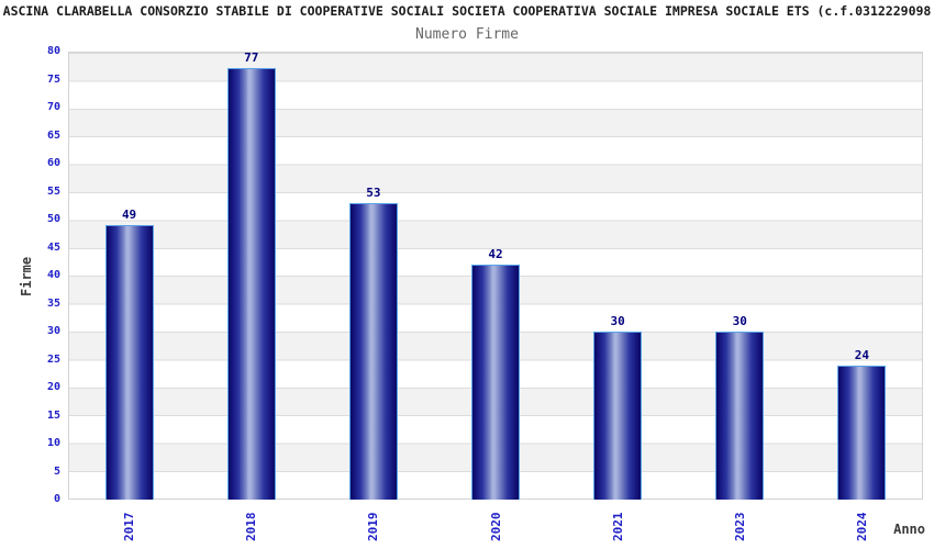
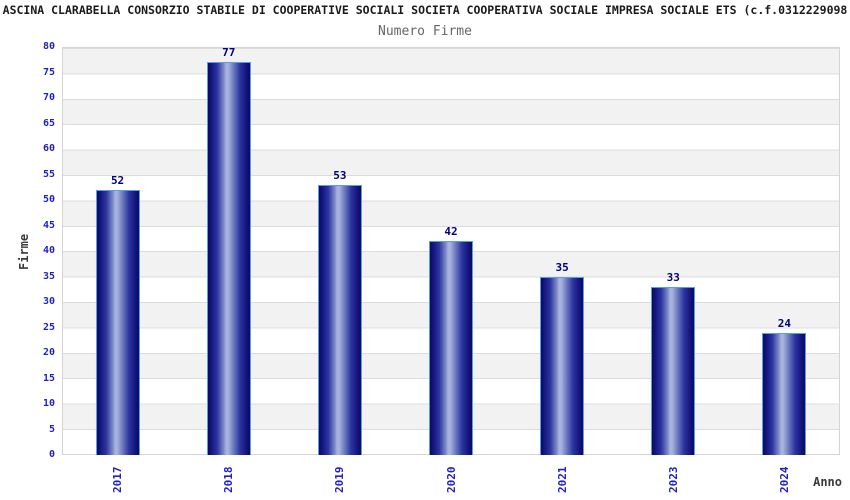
2017: 49 -> 52
2021: 30 -> 35
2023: 30 -> 33
